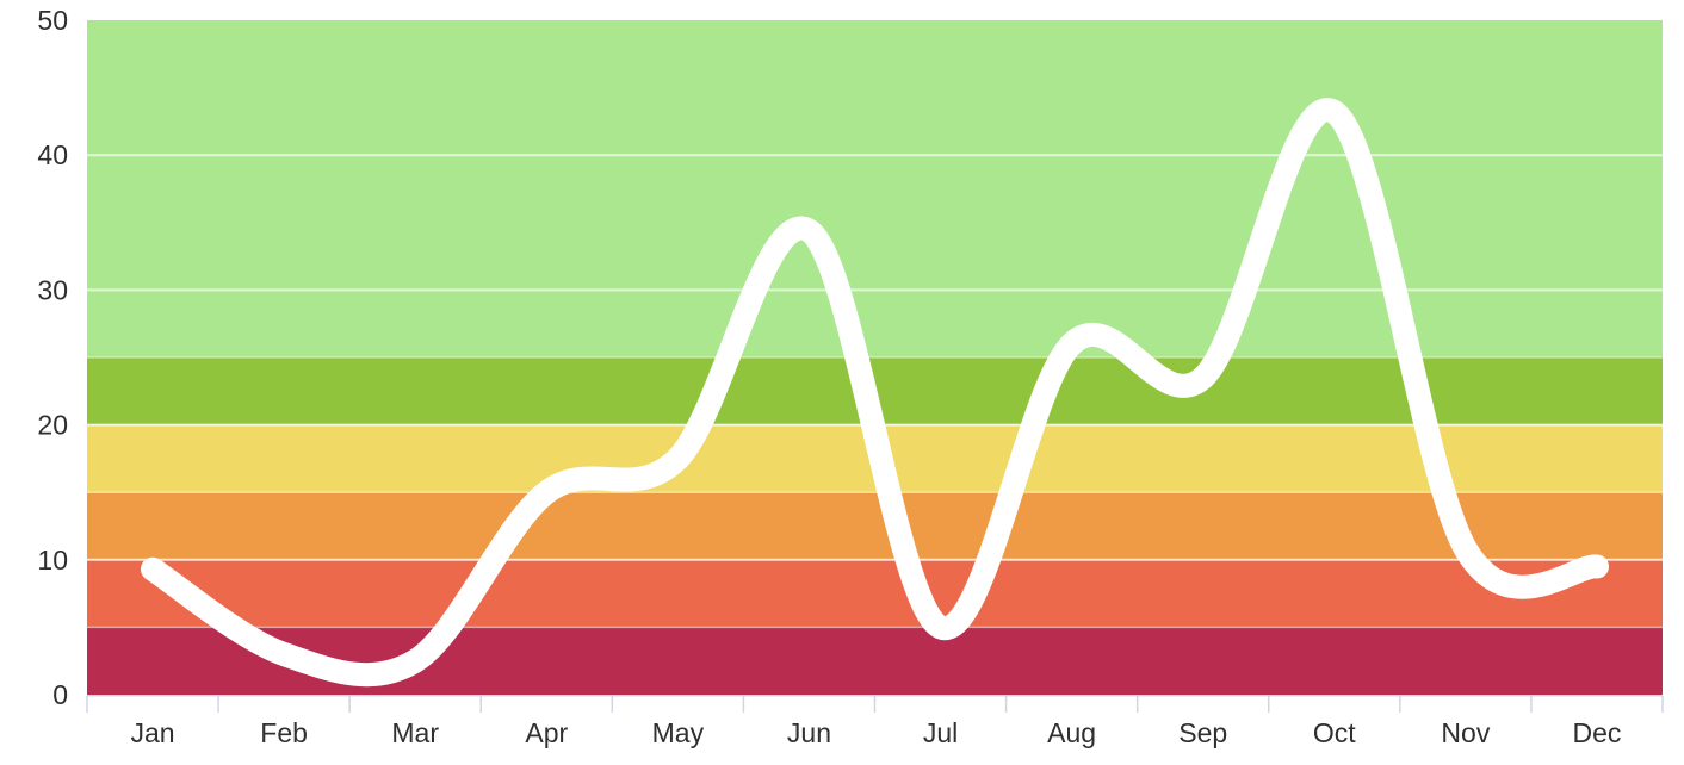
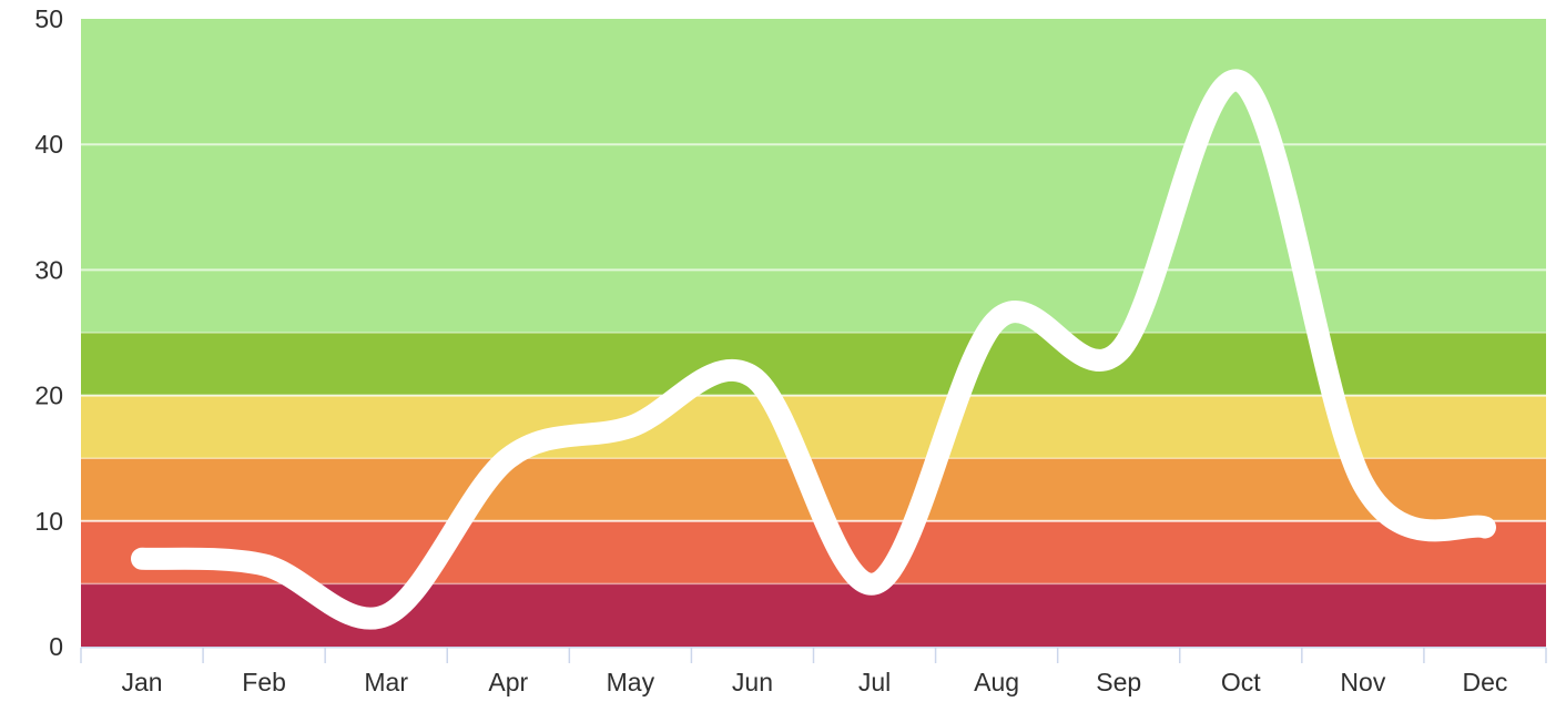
Jan: 9.3 -> 7.0
Feb: 3.0 -> 6.5
Jun: 34.4 -> 21.5
Oct: 43.2 -> 45.0
Nov: 10.8 -> 13.0
